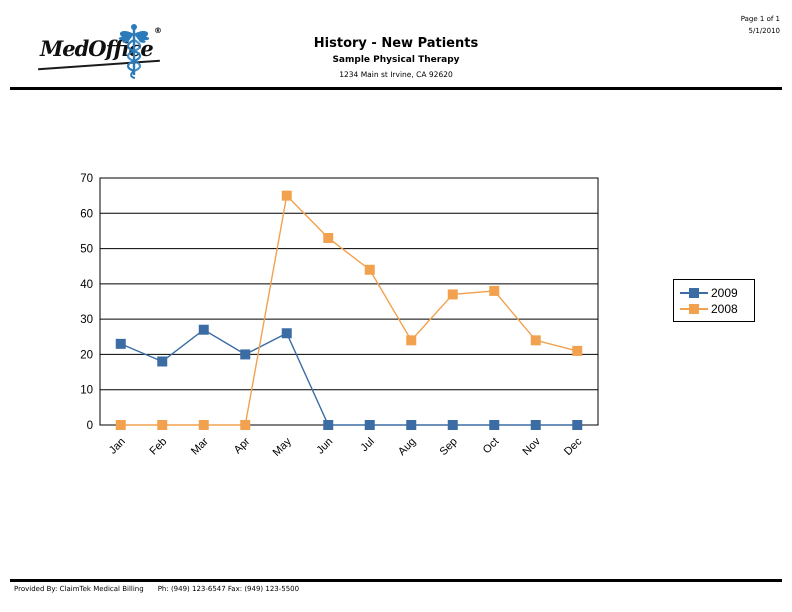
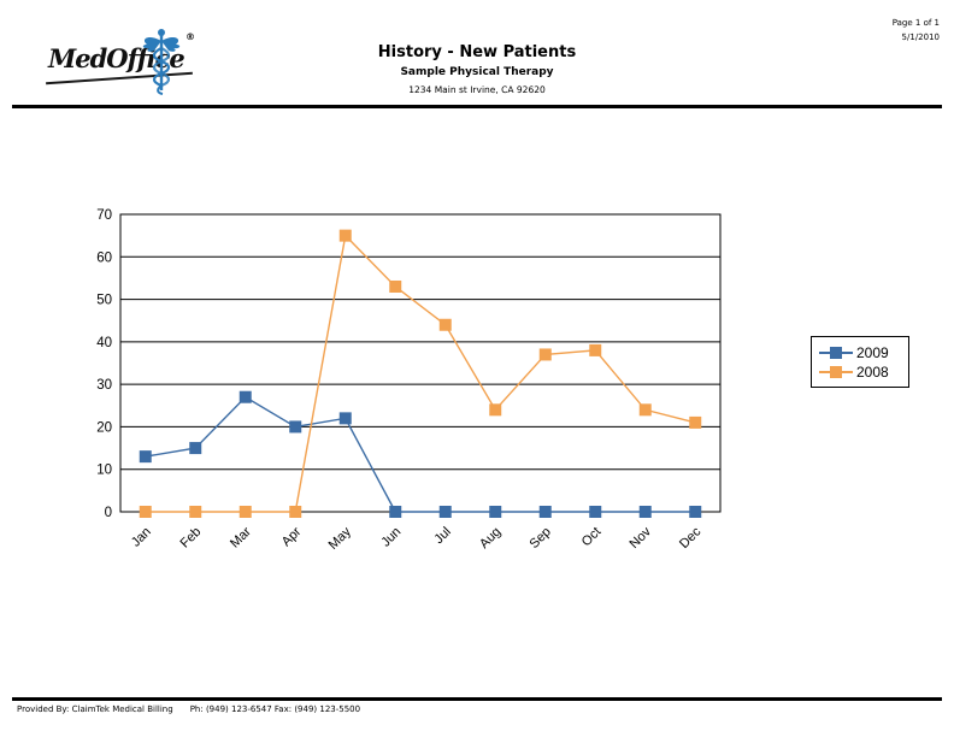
2009/Jan: 23 -> 13
2009/Feb: 18 -> 15
2009/May: 26 -> 22
